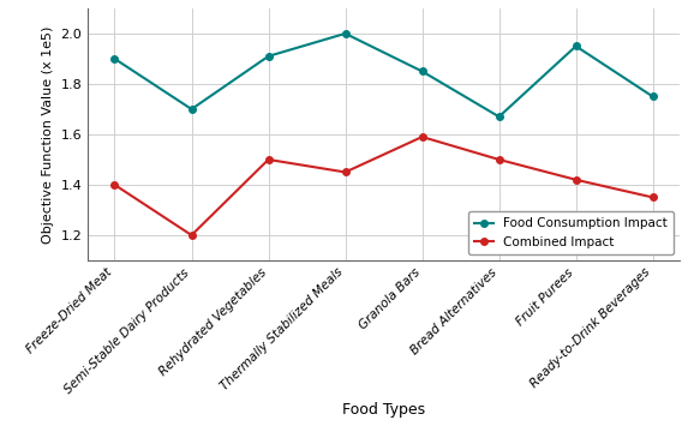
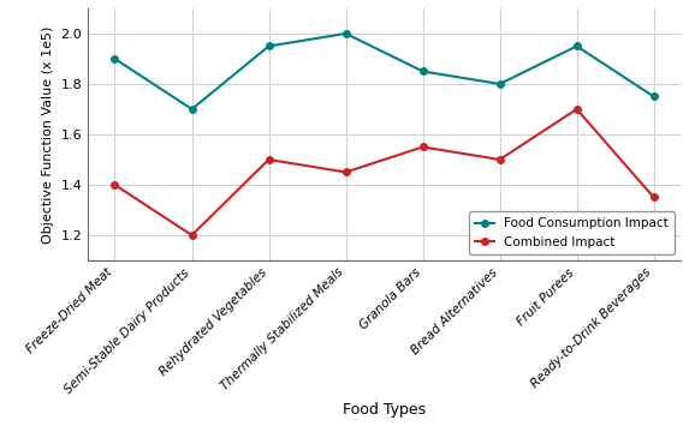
Food Consumption Impact/Rehydrated Vegetables: 1.91 -> 1.95
Combined Impact/Granola Bars: 1.59 -> 1.55
Food Consumption Impact/Bread Alternatives: 1.67 -> 1.80
Combined Impact/Fruit Purees: 1.42 -> 1.70
